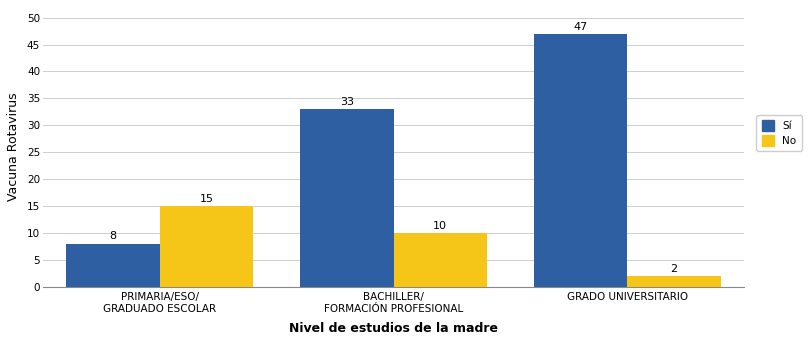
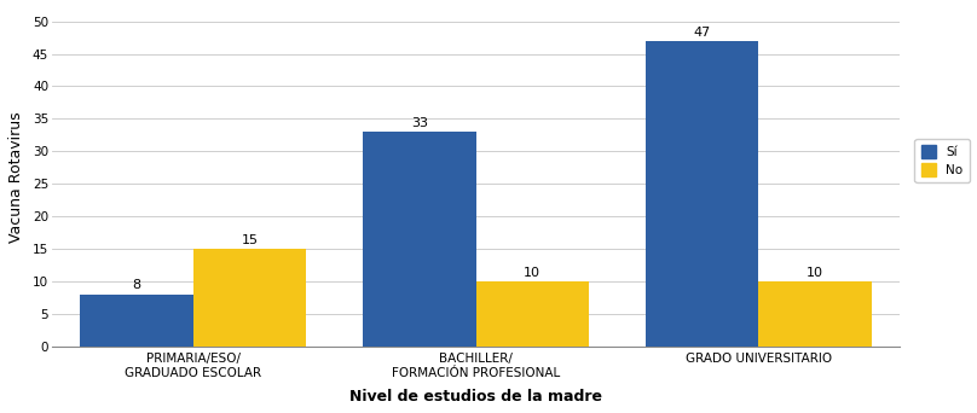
No/GRADO UNIVERSITARIO: 2 -> 10
